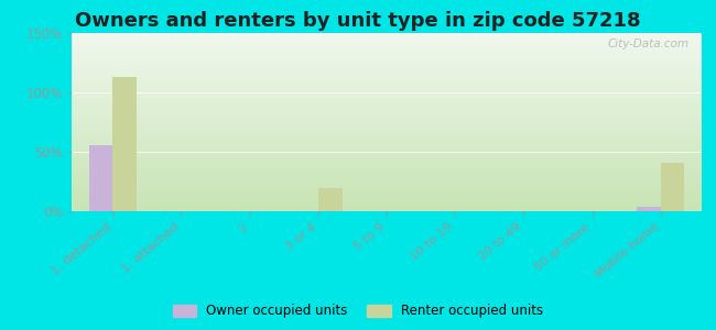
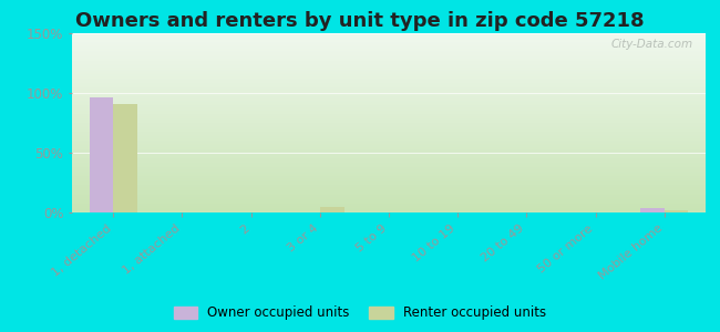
Owner occupied units/1, detached: 56% -> 96%
Renter occupied units/1, detached: 113% -> 91%
Renter occupied units/3 or 4: 19% -> 5%
Renter occupied units/Mobile home: 41% -> 2%
